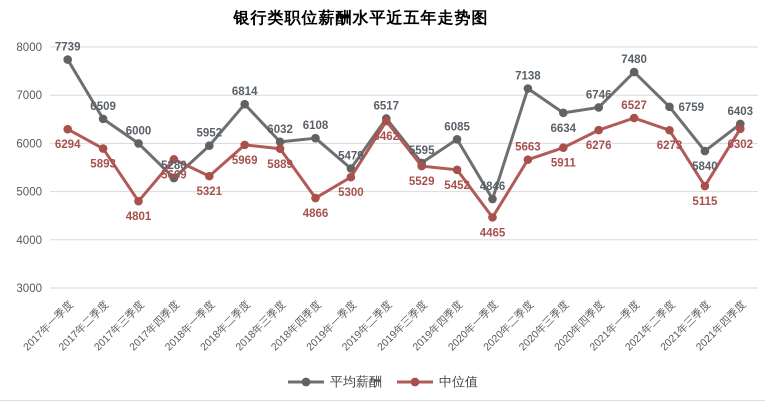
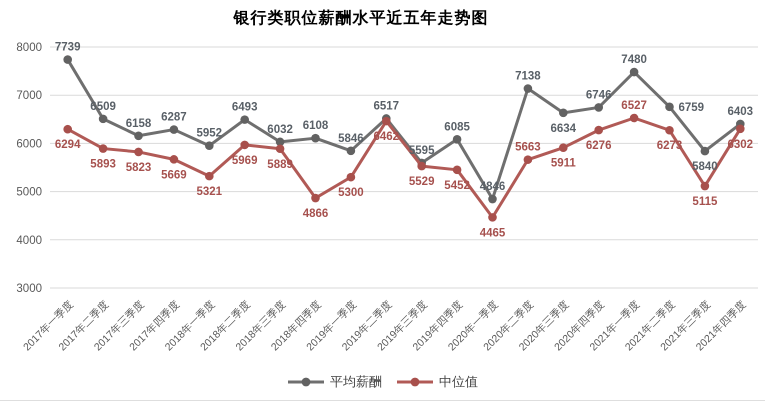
平均薪酬/2017年三季度: 6000 -> 6158
中位值/2017年三季度: 4801 -> 5823
平均薪酬/2017年四季度: 5280 -> 6287
平均薪酬/2018年二季度: 6814 -> 6493
平均薪酬/2019年一季度: 5479 -> 5846
